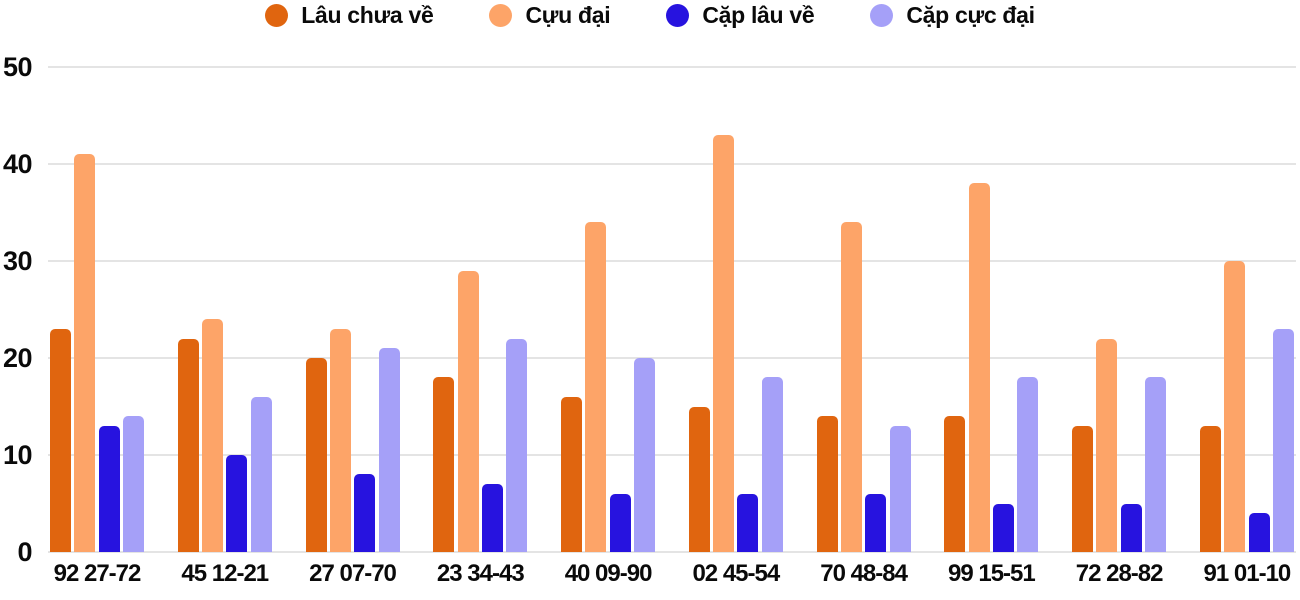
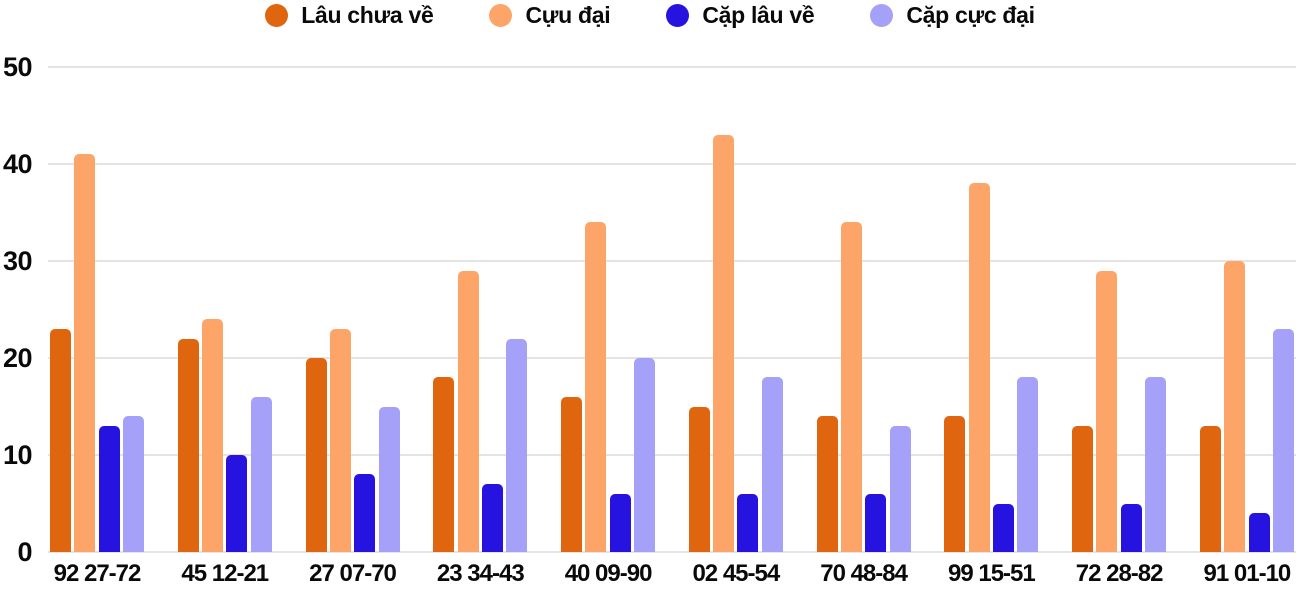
Cặp cực đại/27 07-70: 21 -> 15
Cựu đại/72 28-82: 22 -> 29
